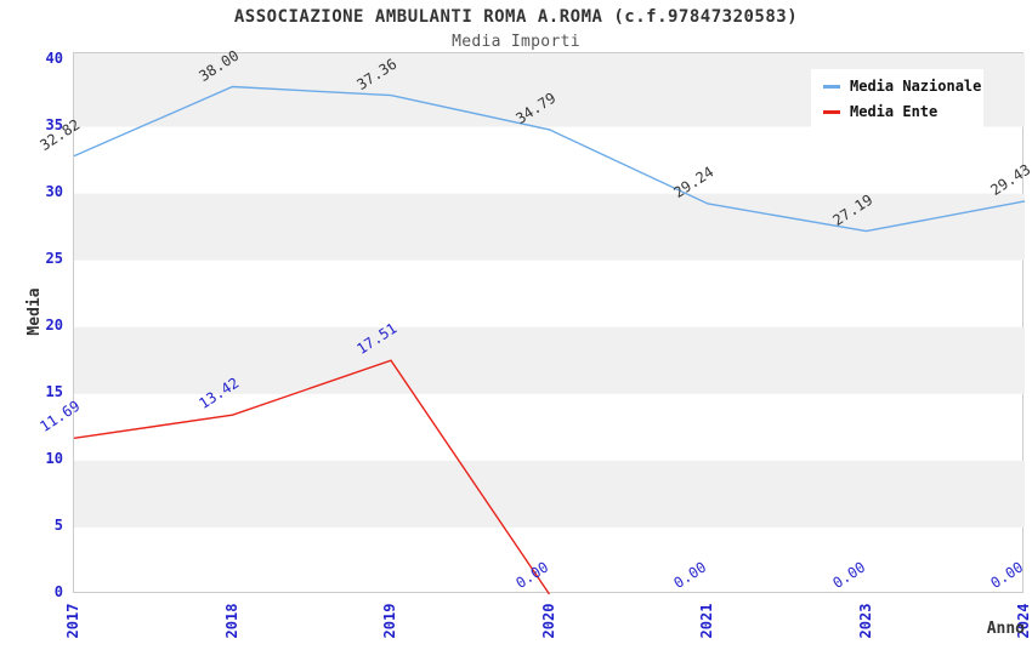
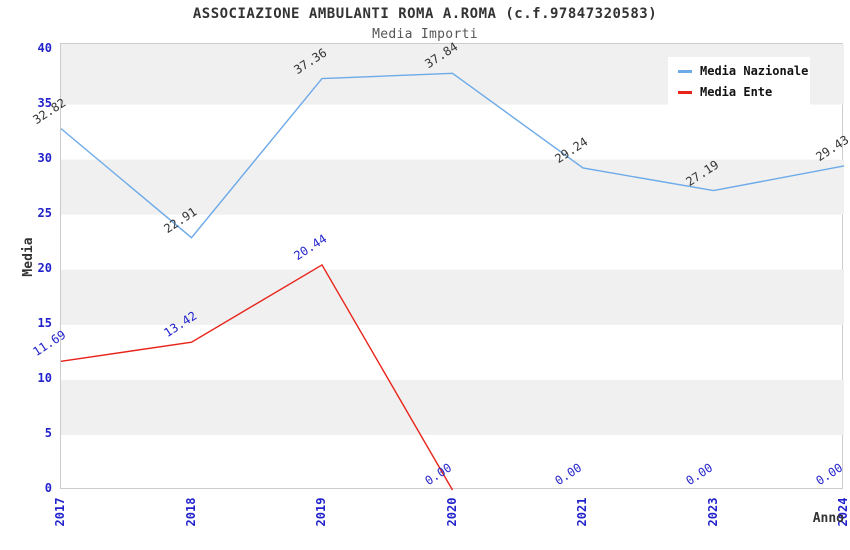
Media Nazionale/2018: 38.00 -> 22.91
Media Ente/2019: 17.51 -> 20.44
Media Nazionale/2020: 34.79 -> 37.84
